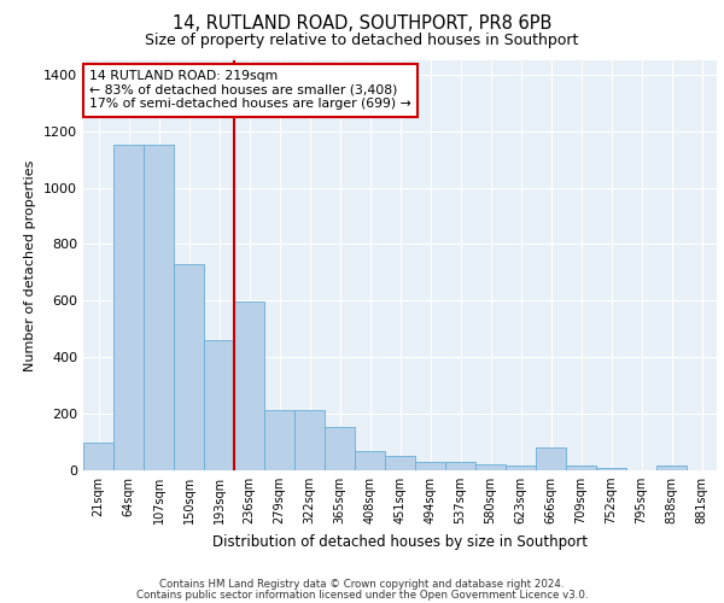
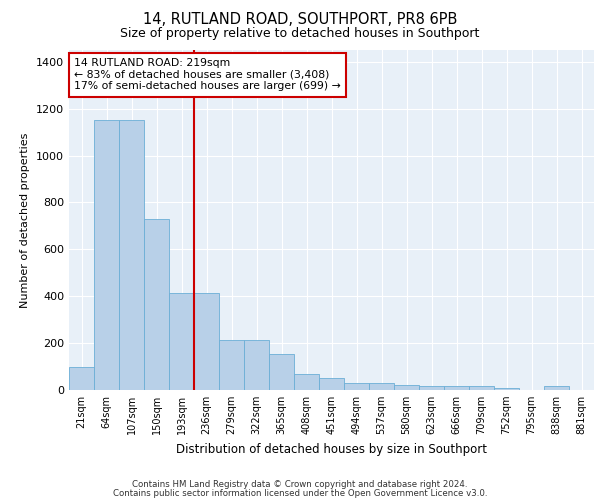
193sqm: 460 -> 415
236sqm: 595 -> 415
666sqm: 80 -> 15
